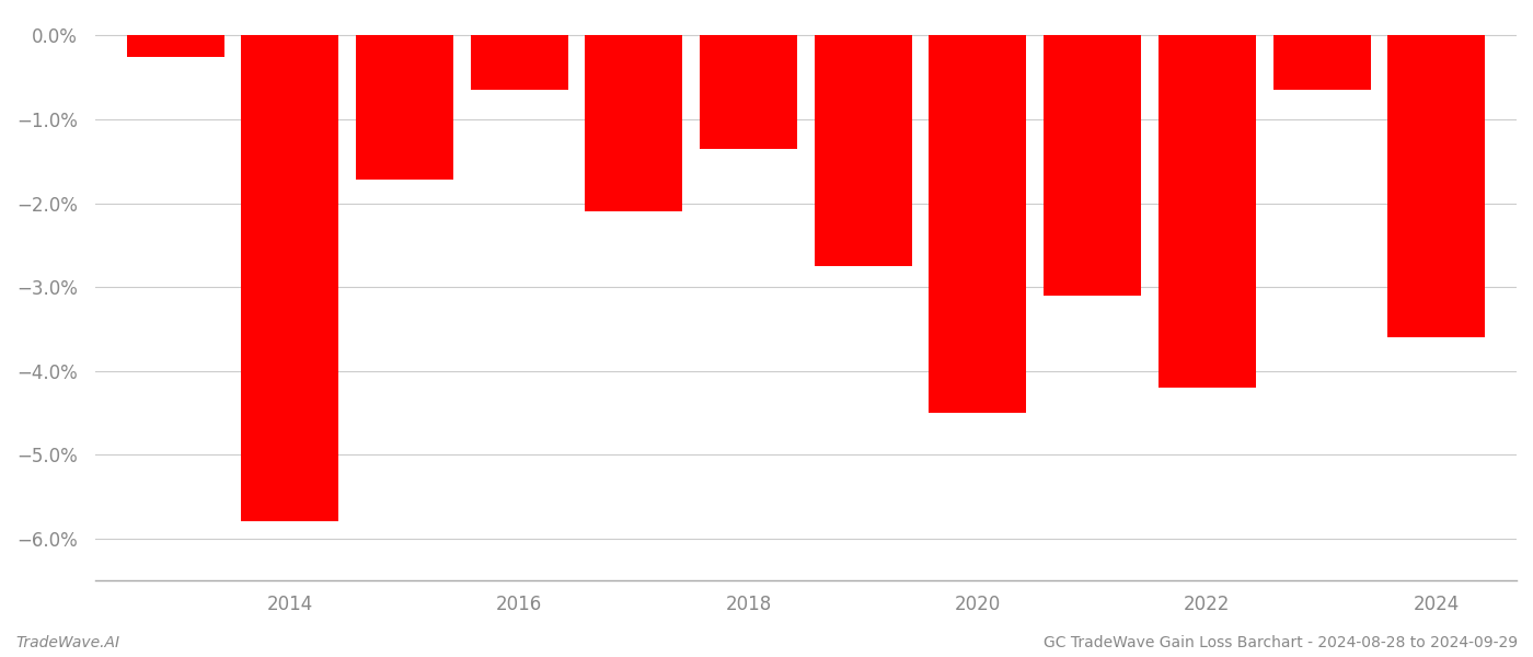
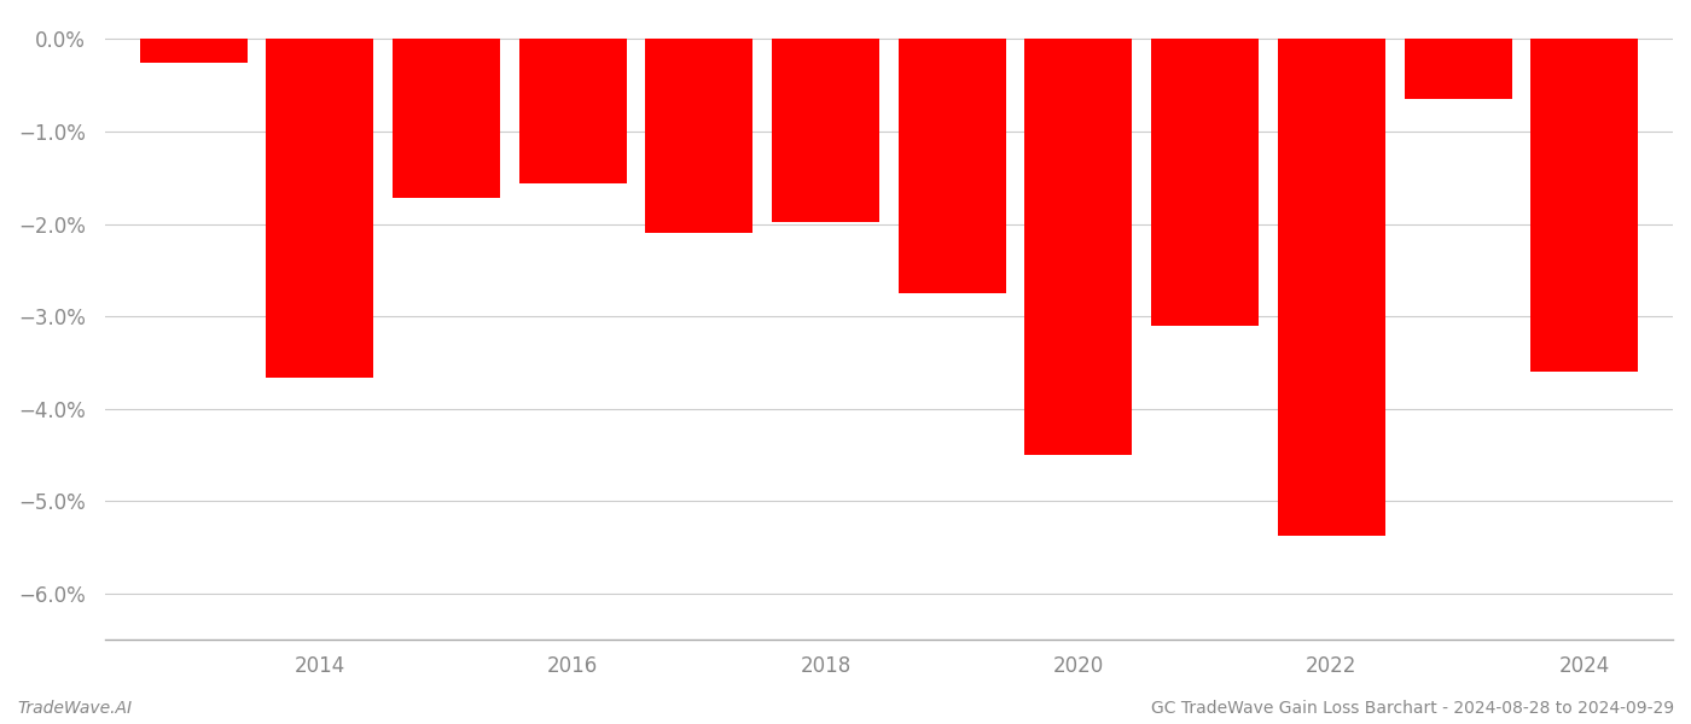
2014: -5.80% -> -3.66%
2016: -0.65% -> -1.56%
2018: -1.35% -> -1.98%
2022: -4.20% -> -5.38%
